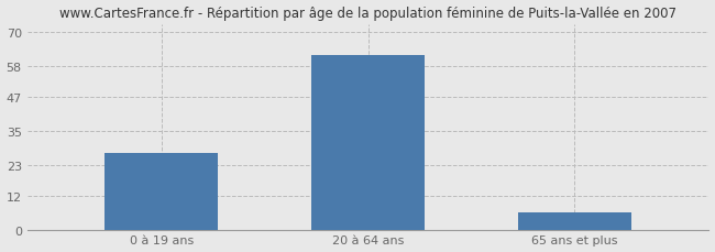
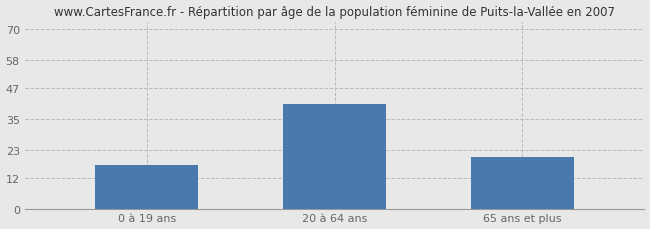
0 à 19 ans: 27 -> 17
20 à 64 ans: 62 -> 41
65 ans et plus: 6 -> 20
